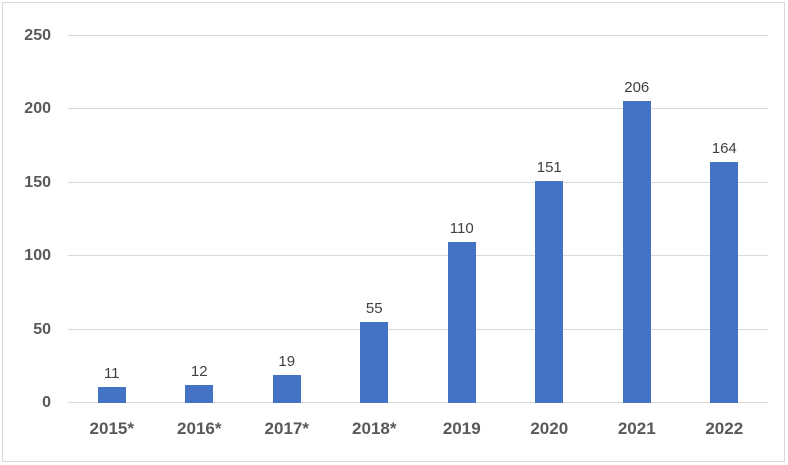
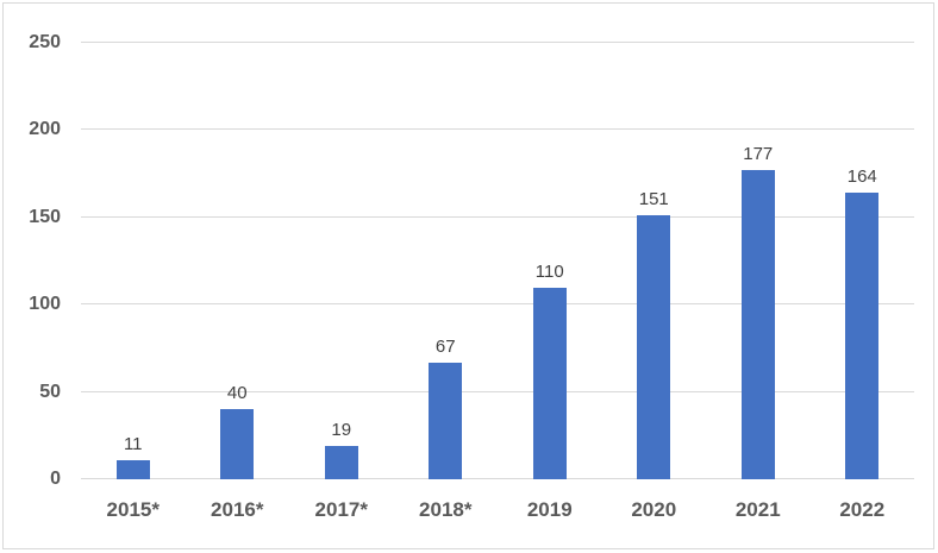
2016*: 12 -> 40
2018*: 55 -> 67
2021: 206 -> 177
